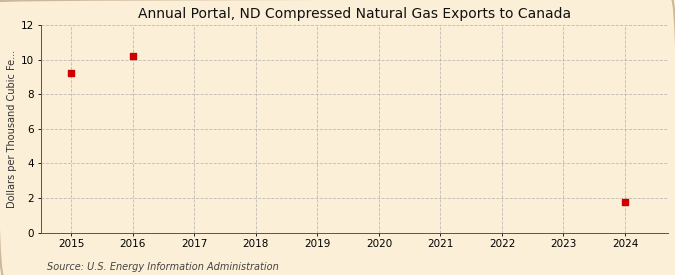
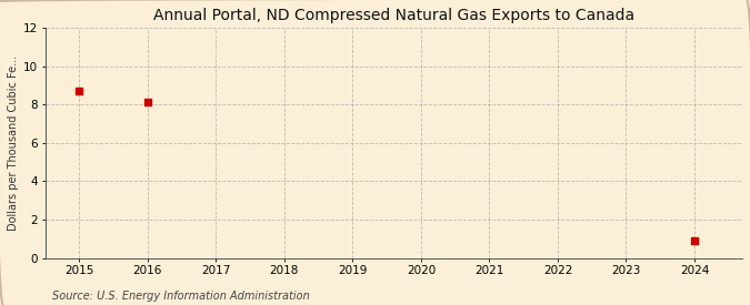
2015: 9.2 -> 8.7
2016: 10.2 -> 8.1
2024: 1.8 -> 0.9
